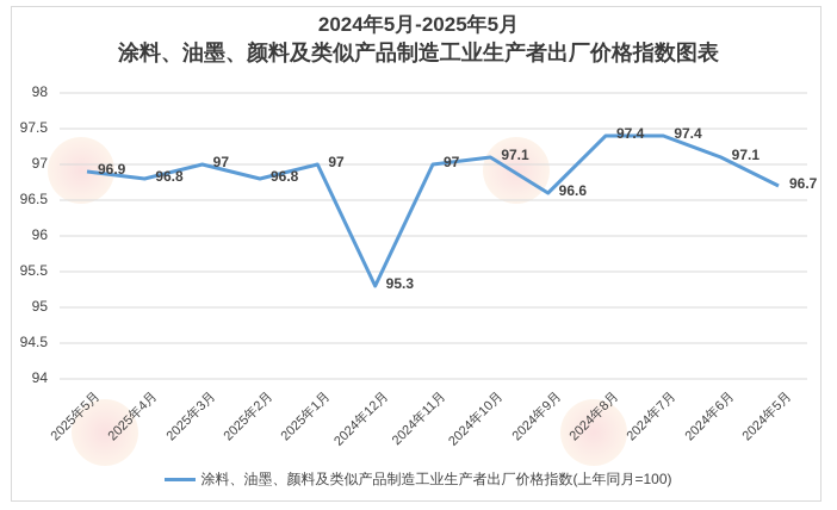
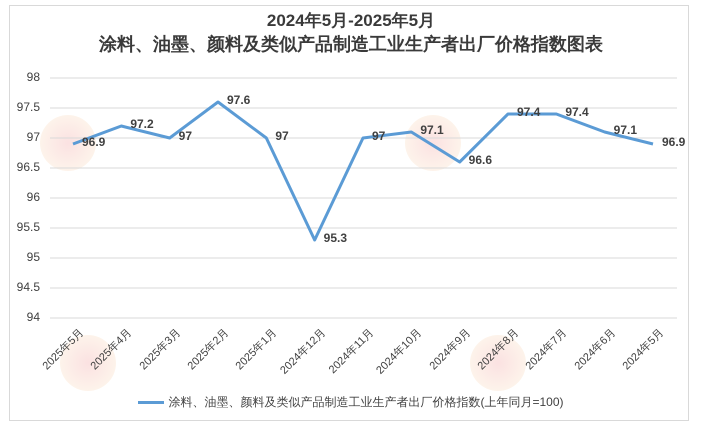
2025年4月: 96.8 -> 97.2
2025年2月: 96.8 -> 97.6
2024年5月: 96.7 -> 96.9
